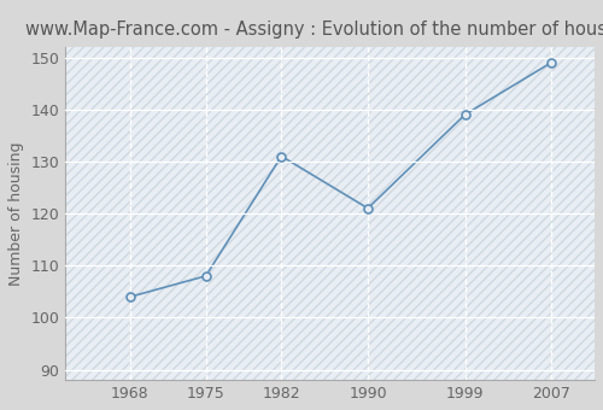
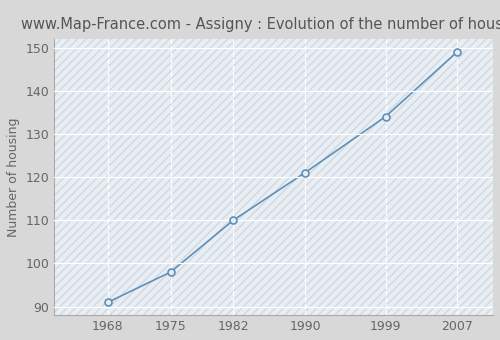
1968: 104 -> 91
1975: 108 -> 98
1982: 131 -> 110
1999: 139 -> 134
